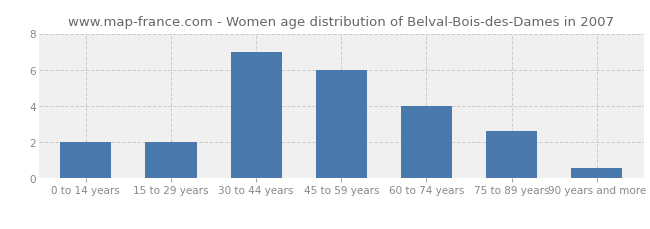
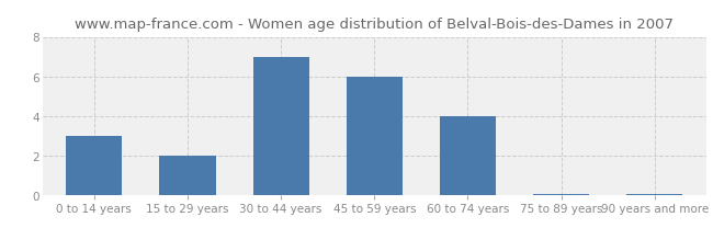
0 to 14 years: 2.0 -> 3.0
75 to 89 years: 2.6 -> 0.1
90 years and more: 0.6 -> 0.1
